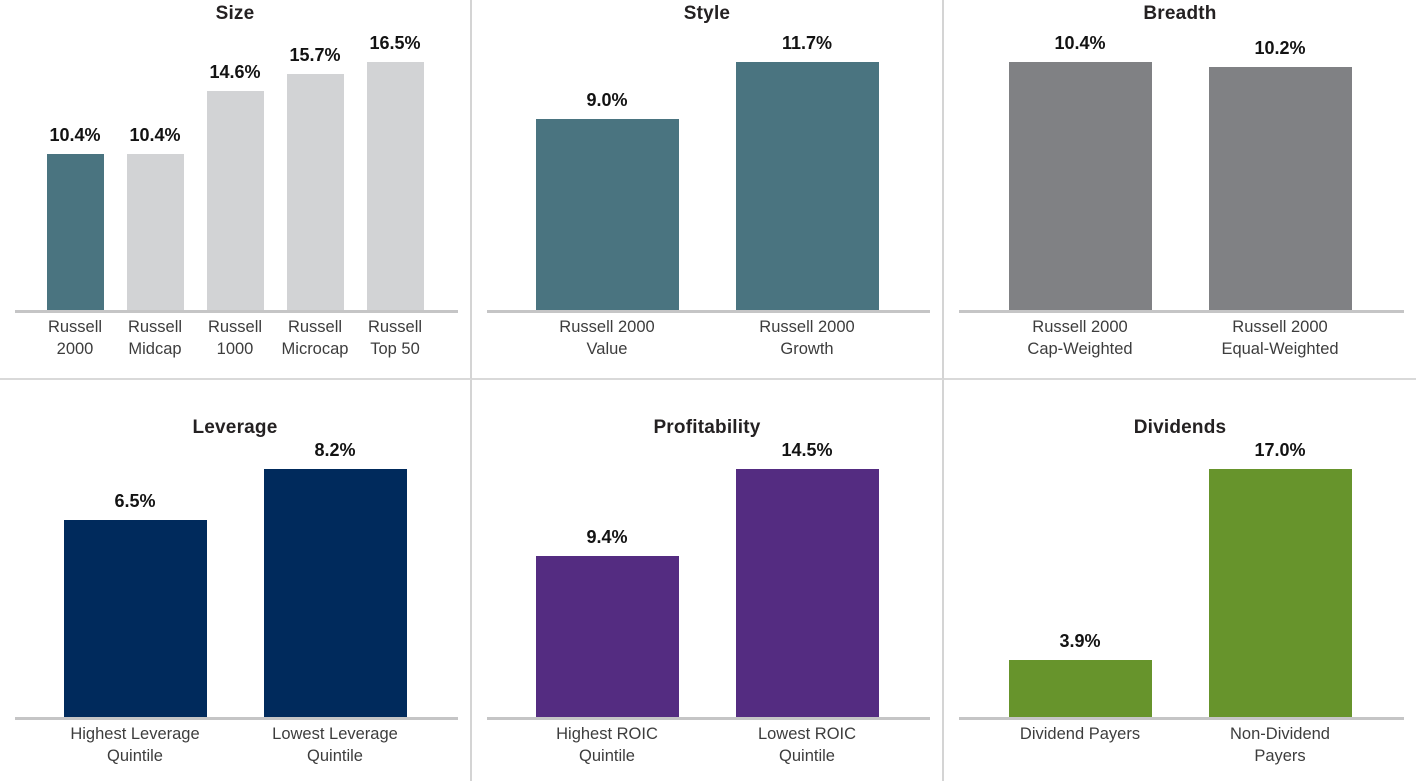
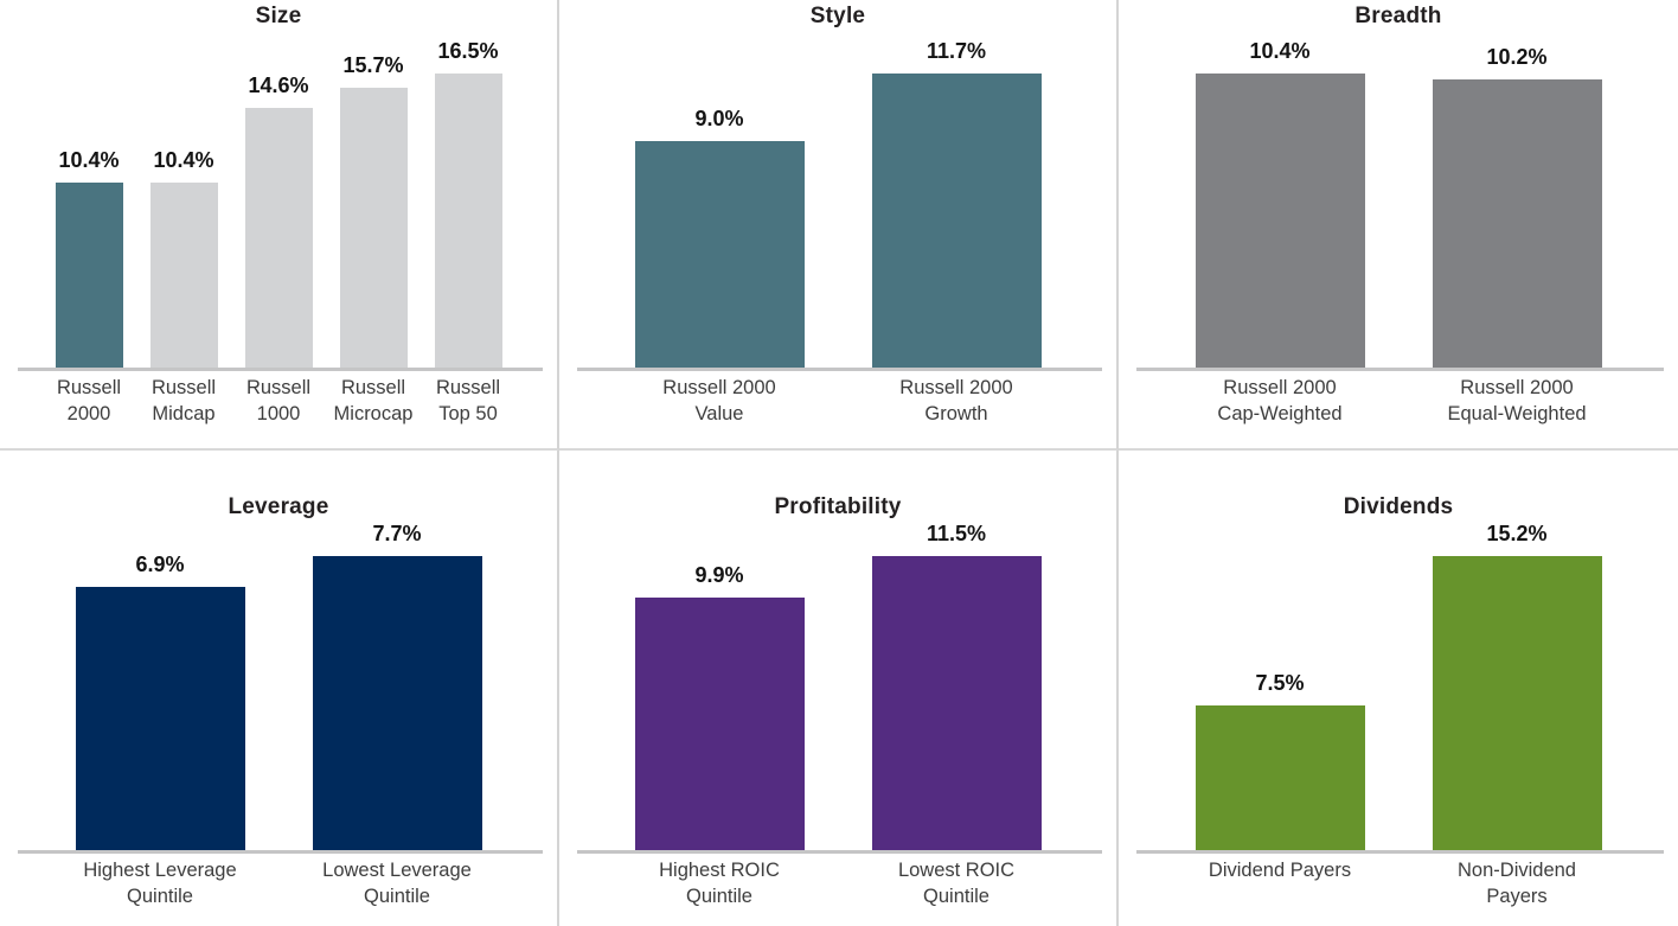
Leverage/Highest Leverage Quintile: 6.5% -> 6.9%
Leverage/Lowest Leverage Quintile: 8.2% -> 7.7%
Profitability/Highest ROIC Quintile: 9.4% -> 9.9%
Profitability/Lowest ROIC Quintile: 14.5% -> 11.5%
Dividends/Dividend Payers: 3.9% -> 7.5%
Dividends/Non-Dividend Payers: 17.0% -> 15.2%
